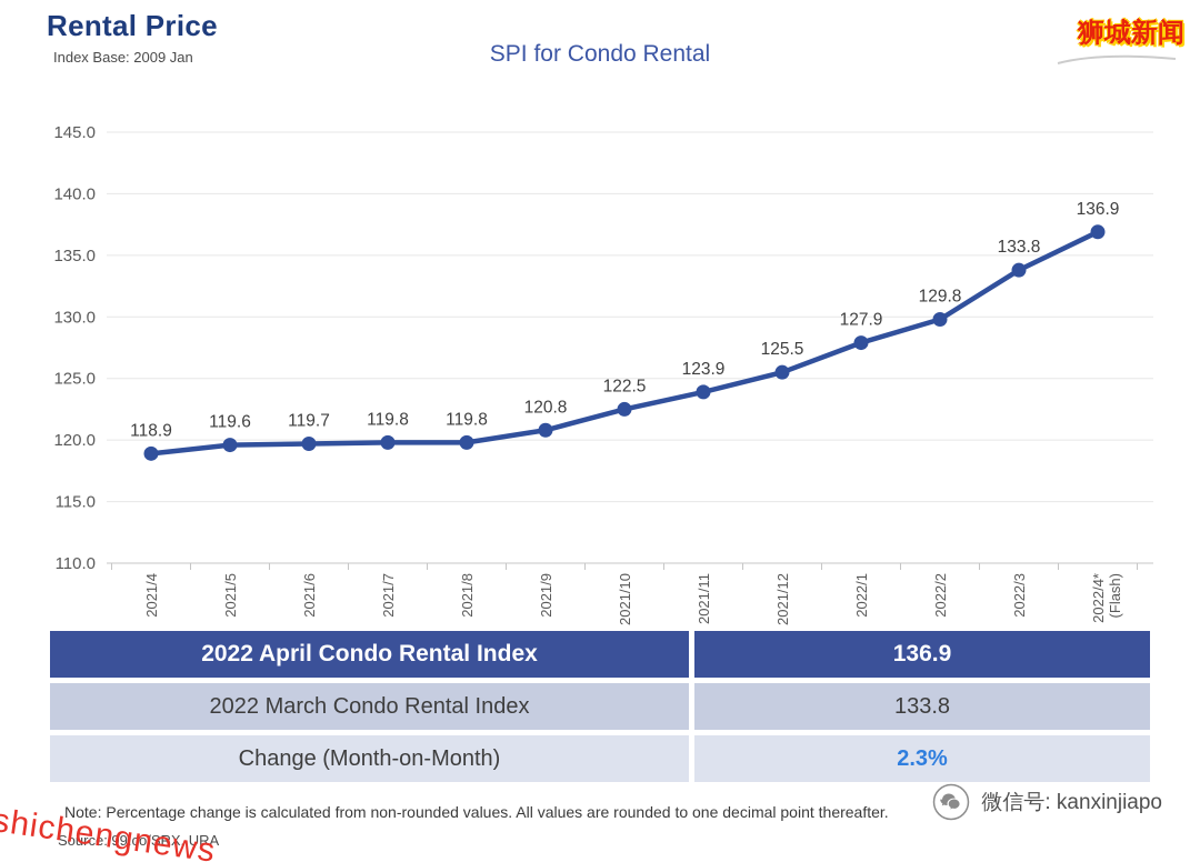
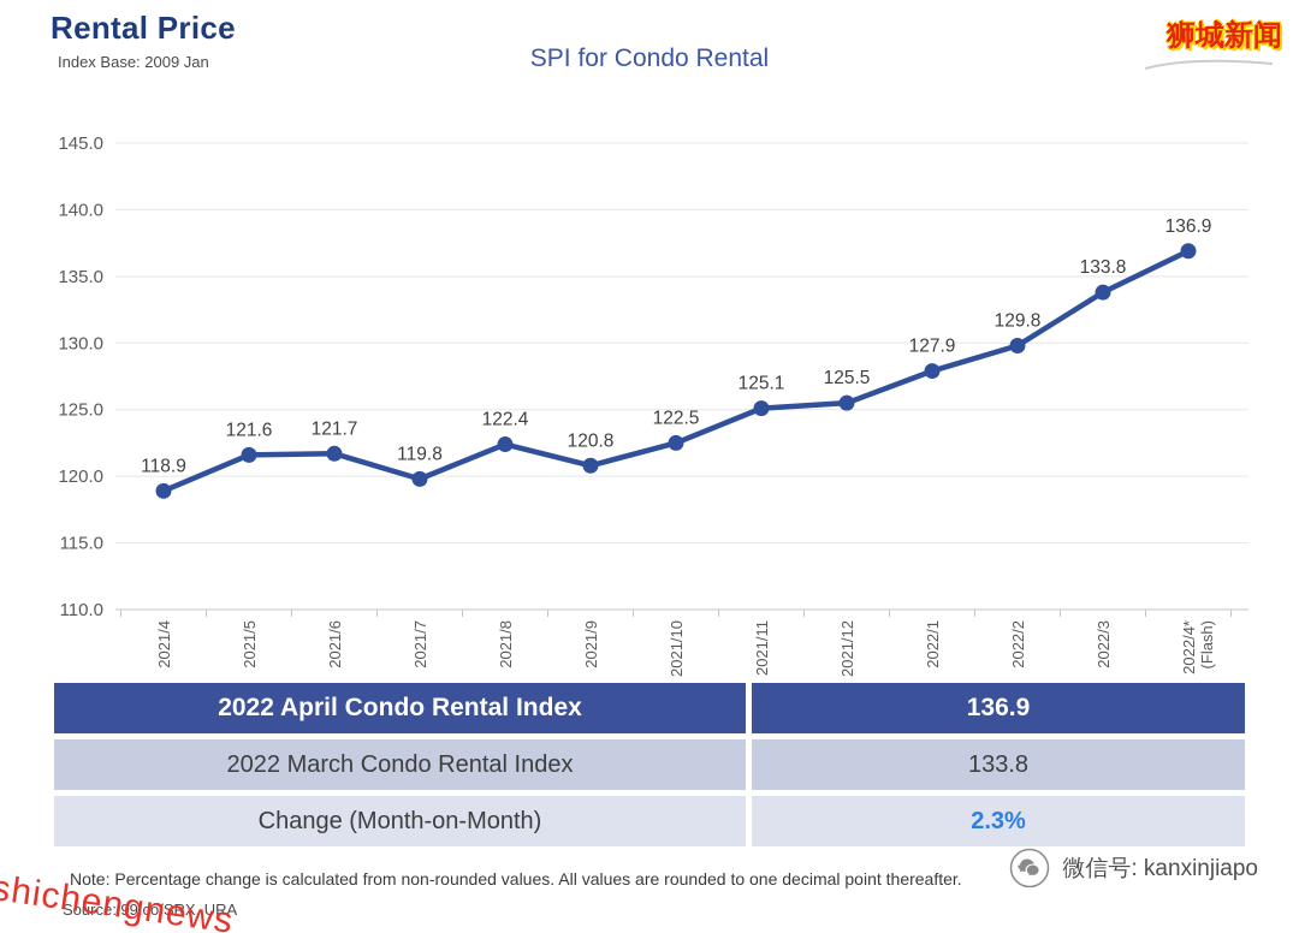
2021/5: 119.6 -> 121.6
2021/6: 119.7 -> 121.7
2021/8: 119.8 -> 122.4
2021/11: 123.9 -> 125.1
